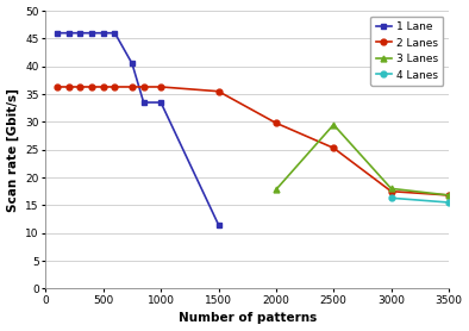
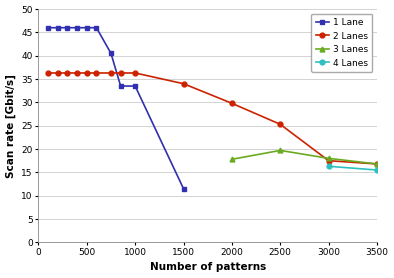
2 Lanes/1500: 35.5 -> 34.0
3 Lanes/2500: 29.5 -> 19.7
